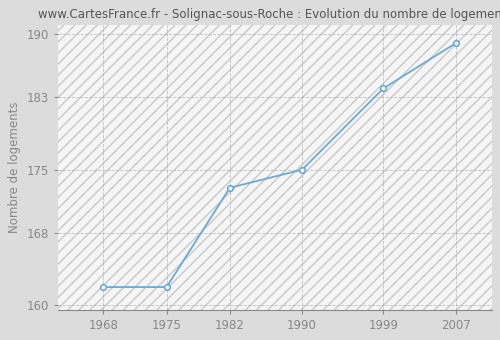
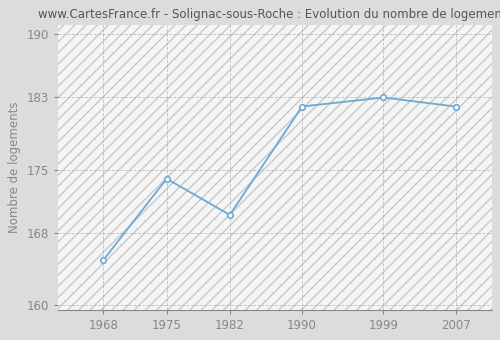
1968: 162 -> 165
1975: 162 -> 174
1982: 173 -> 170
1990: 175 -> 182
1999: 184 -> 183
2007: 189 -> 182
